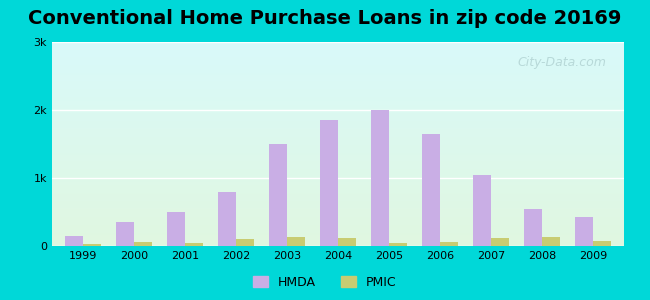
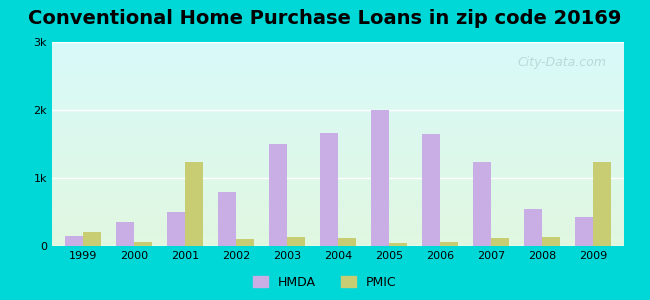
PMIC/1999: 0.03k -> 0.20k
PMIC/2001: 0.05k -> 1.24k
HMDA/2004: 1.85k -> 1.66k
HMDA/2007: 1.05k -> 1.24k
PMIC/2009: 0.08k -> 1.24k
